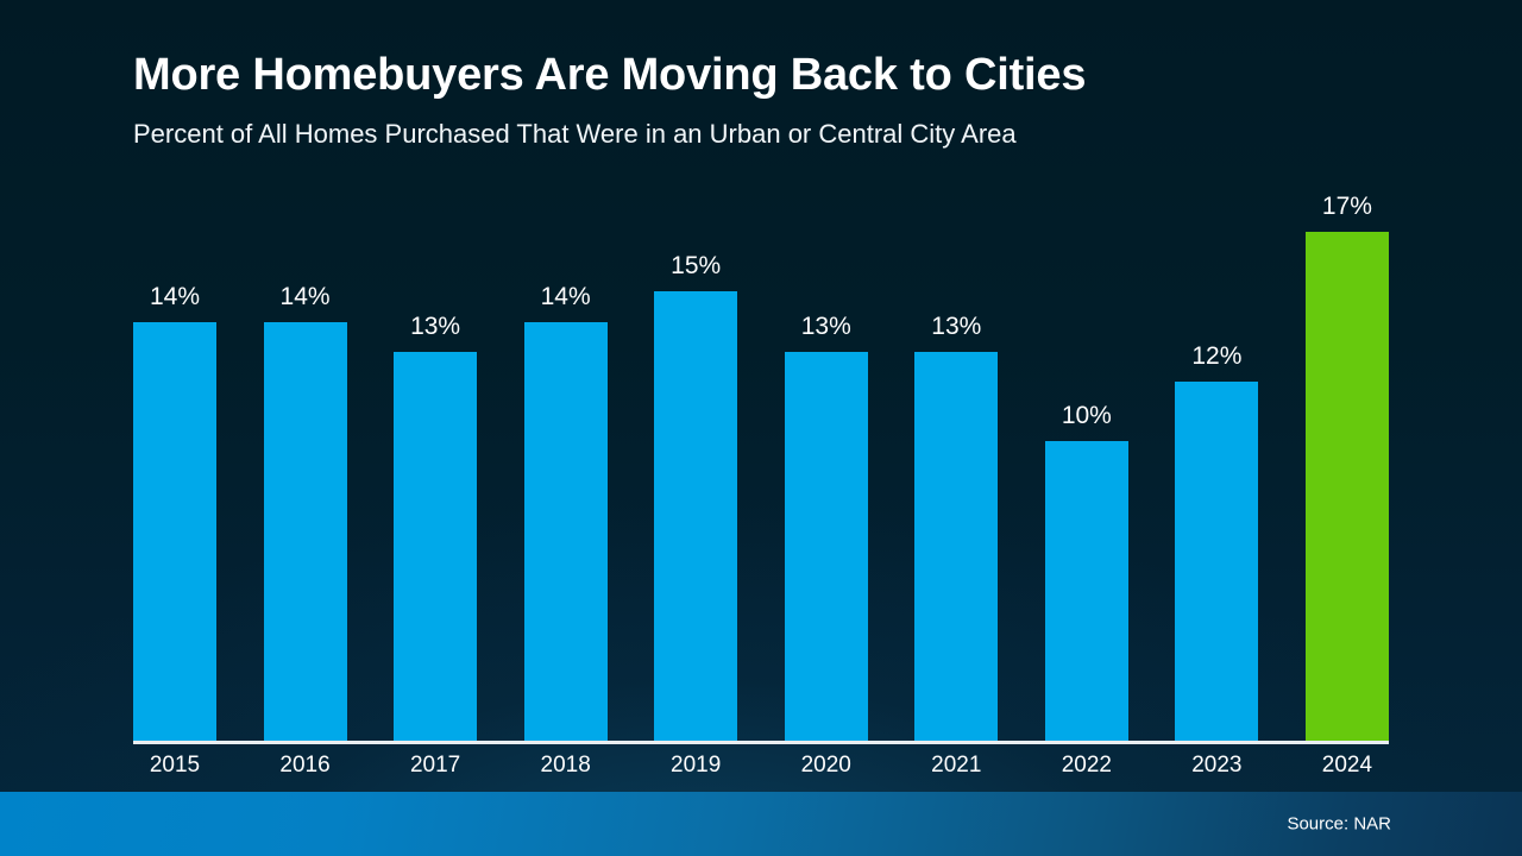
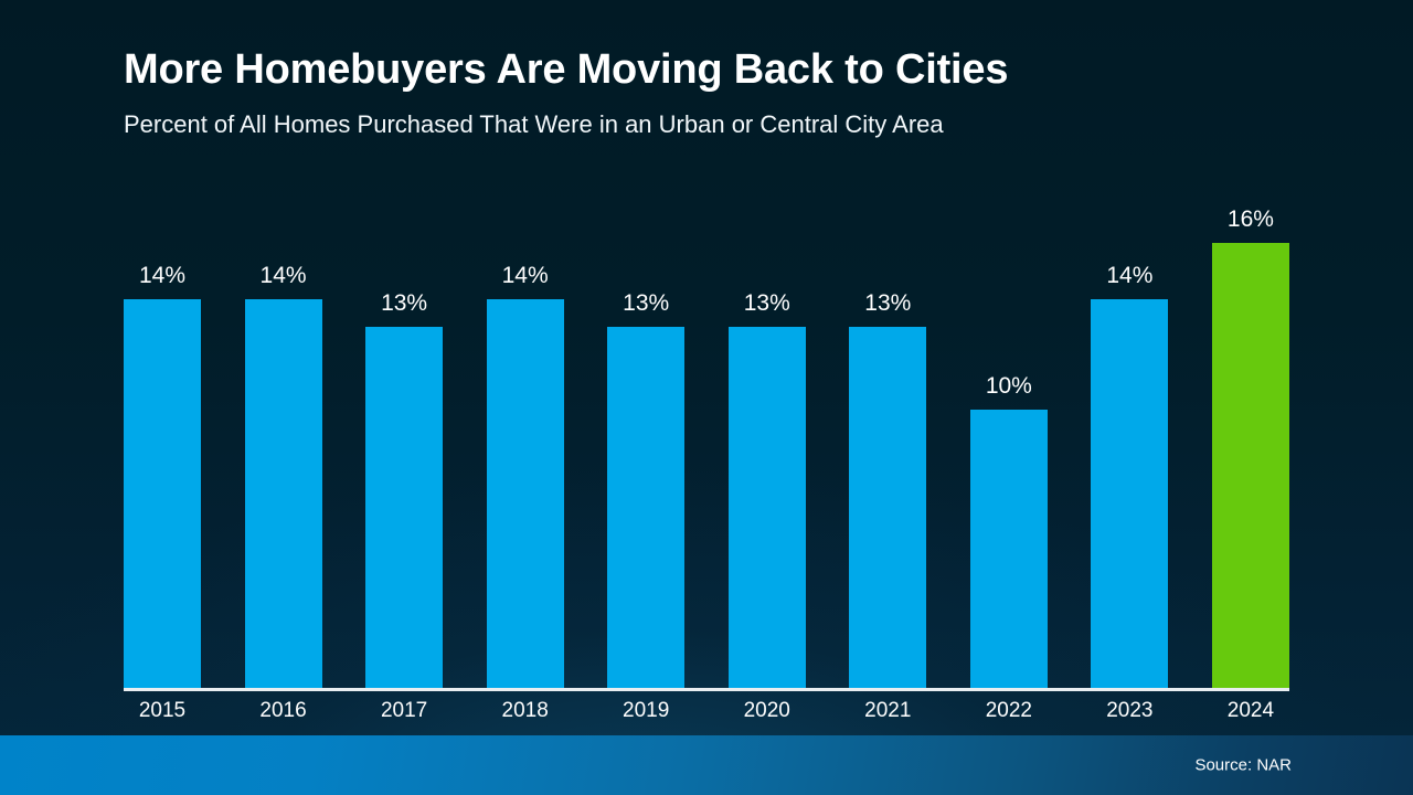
2019: 15% -> 13%
2023: 12% -> 14%
2024: 17% -> 16%
